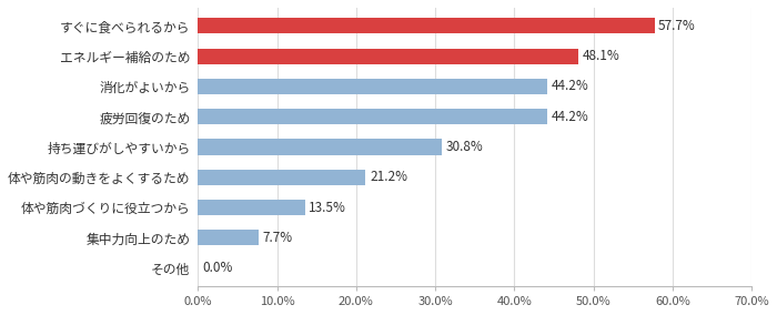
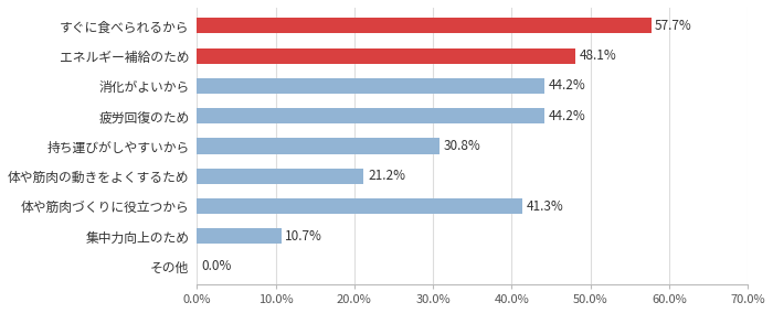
体や筋肉づくりに役立つから: 13.5% -> 41.3%
集中力向上のため: 7.7% -> 10.7%
